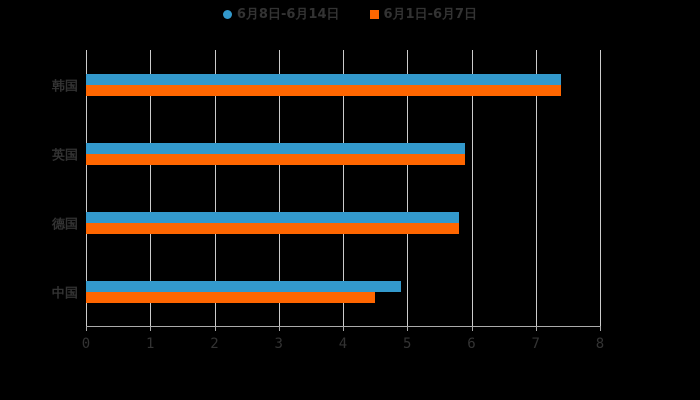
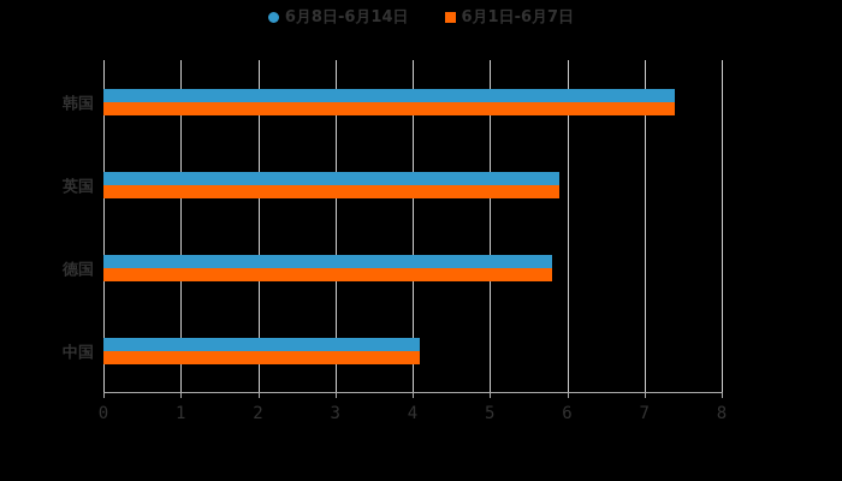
6月8日-6月14日/中国: 4.9 -> 4.1
6月1日-6月7日/中国: 4.5 -> 4.1
